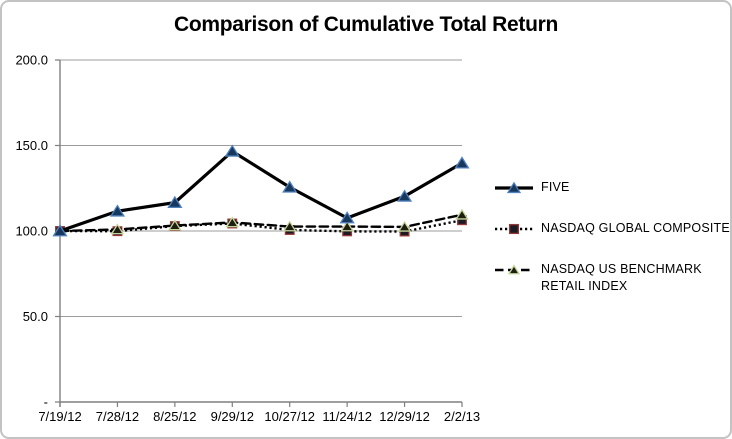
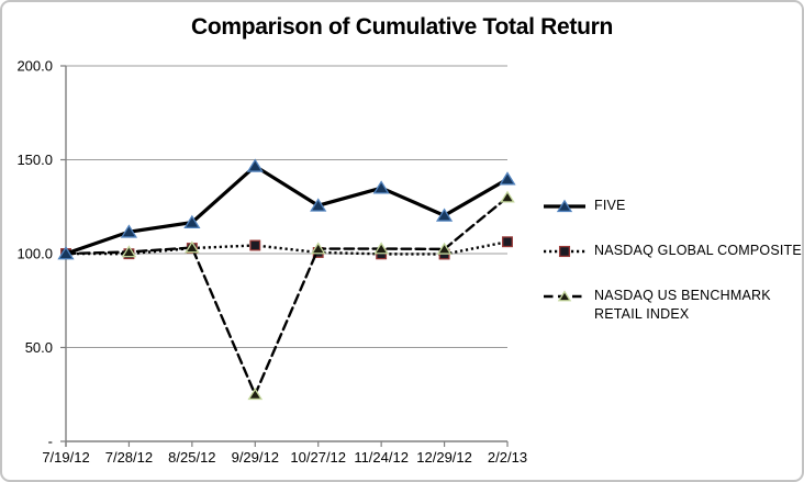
NASDAQ US BENCHMARK RETAIL INDEX/9/29/12: 105 -> 25
FIVE/11/24/12: 108 -> 135
NASDAQ US BENCHMARK RETAIL INDEX/2/2/13: 110 -> 130
